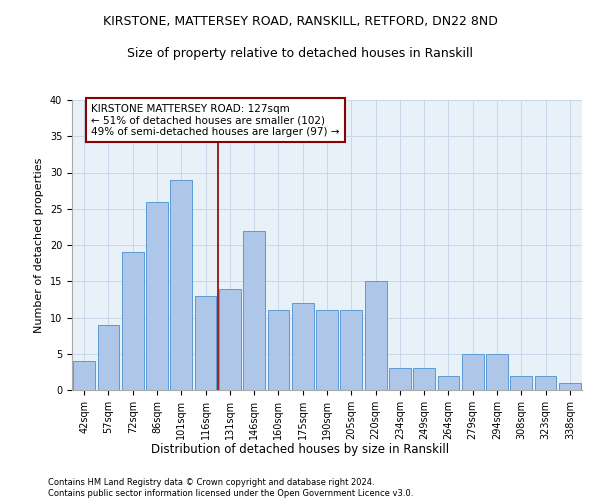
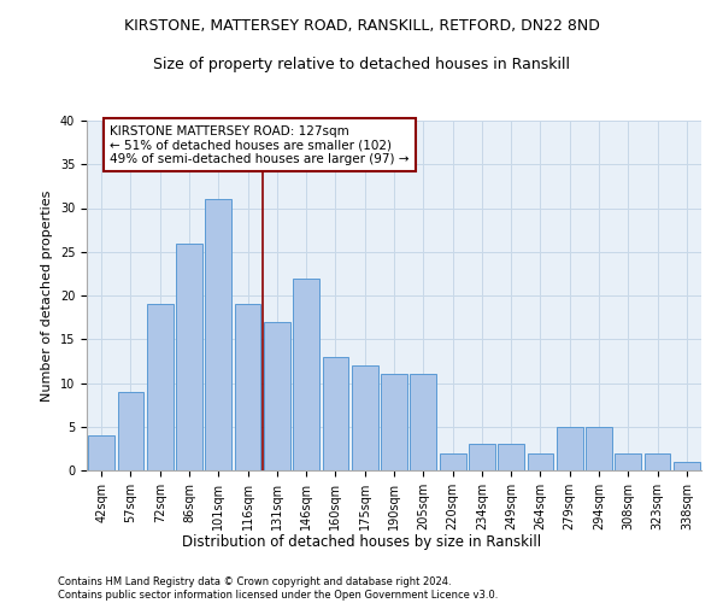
101sqm: 29 -> 31
116sqm: 13 -> 19
131sqm: 14 -> 17
160sqm: 11 -> 13
220sqm: 15 -> 2
